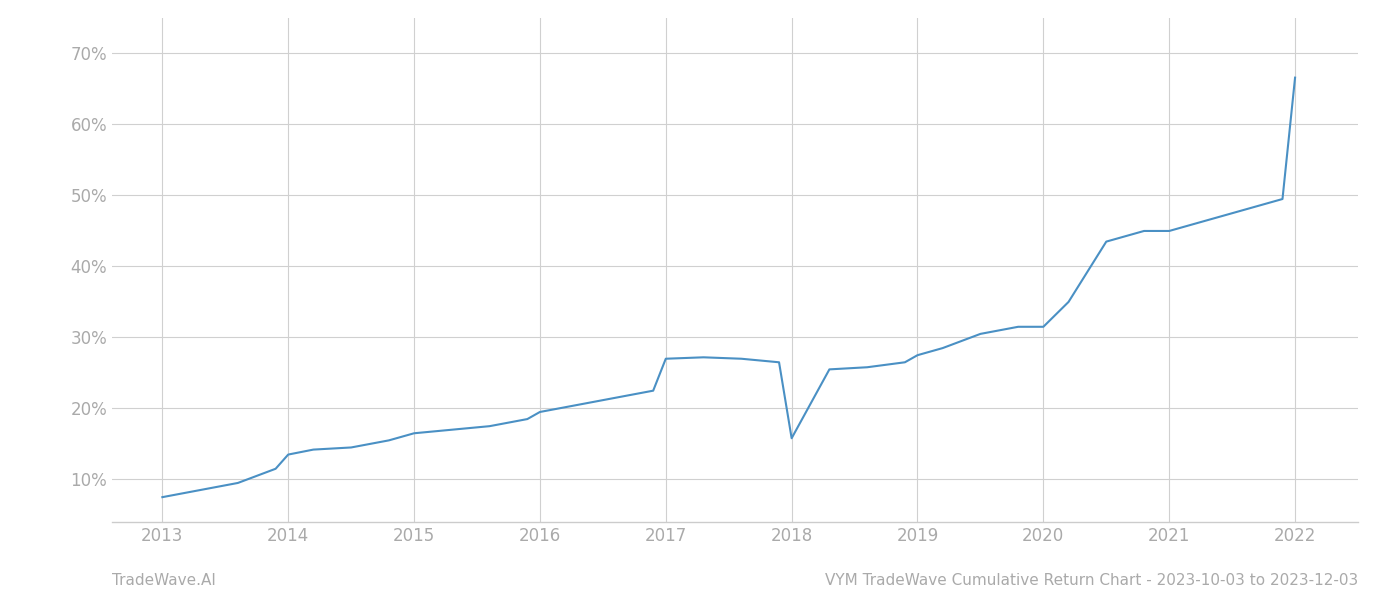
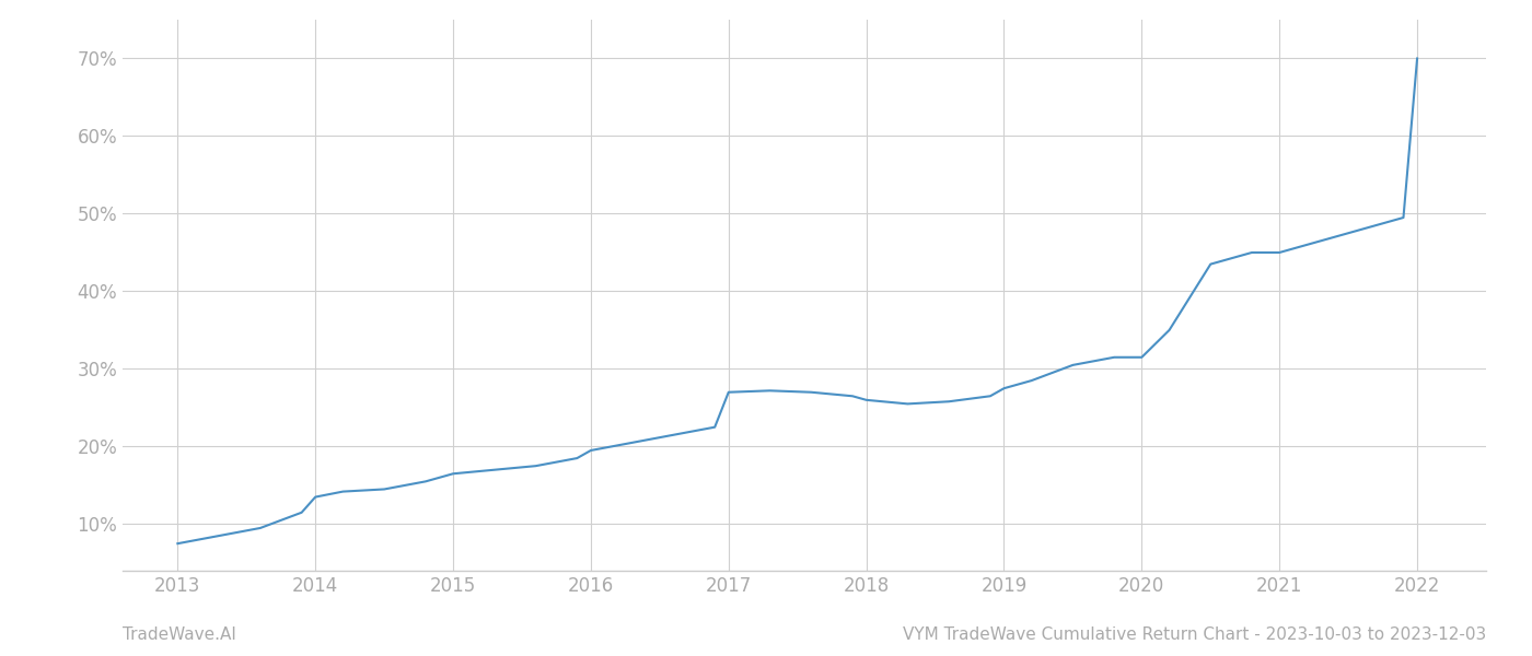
2018: 15.8% -> 26.0%
2022: 66.6% -> 70.0%
